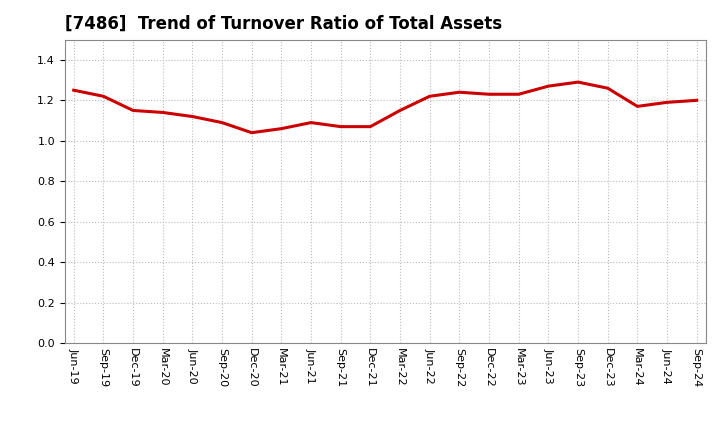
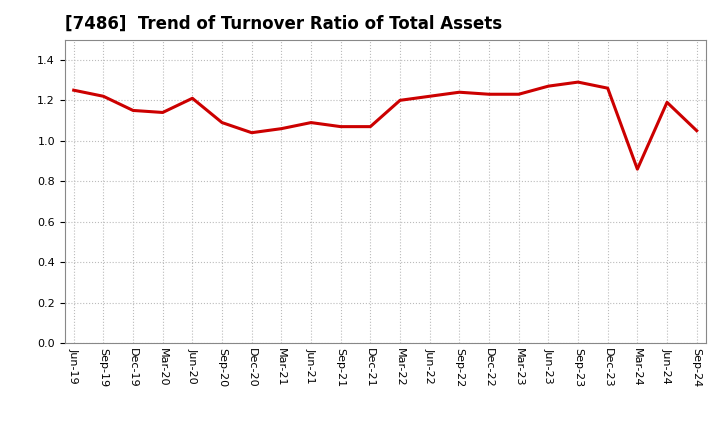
Jun-20: 1.12 -> 1.21
Mar-22: 1.15 -> 1.20
Mar-24: 1.17 -> 0.86
Sep-24: 1.20 -> 1.05
